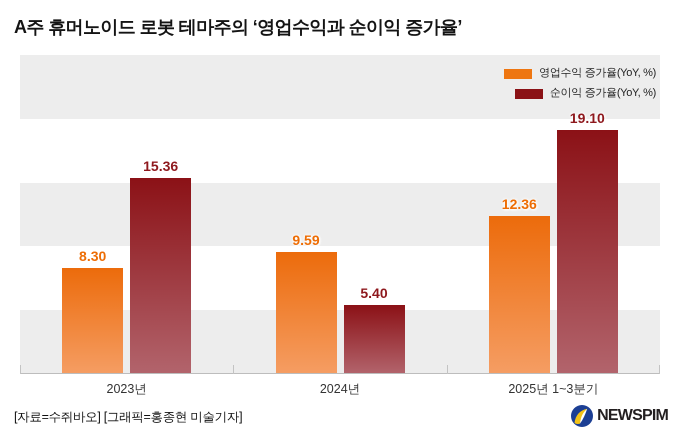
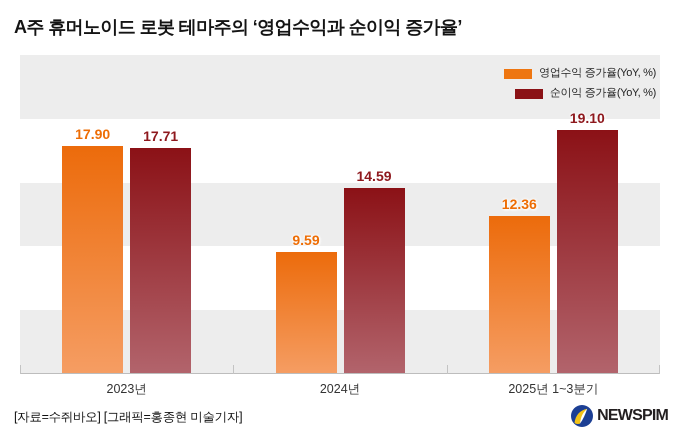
영업수익 증가율(YoY, %)/2023년: 8.30 -> 17.90
순이익 증가율(YoY, %)/2023년: 15.36 -> 17.71
순이익 증가율(YoY, %)/2024년: 5.40 -> 14.59
